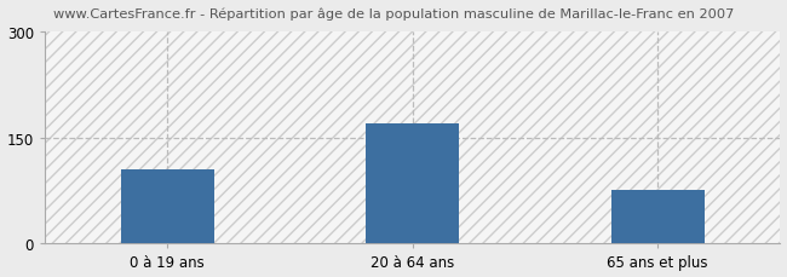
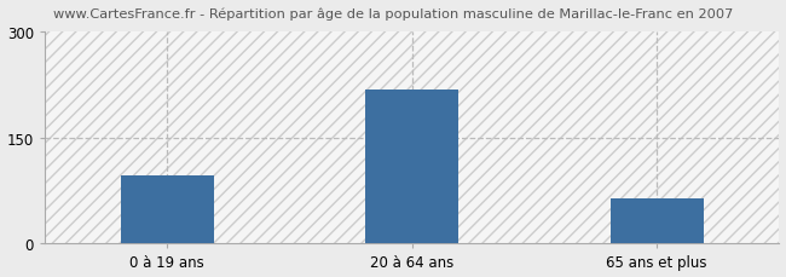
0 à 19 ans: 105 -> 96
20 à 64 ans: 170 -> 218
65 ans et plus: 75 -> 64
